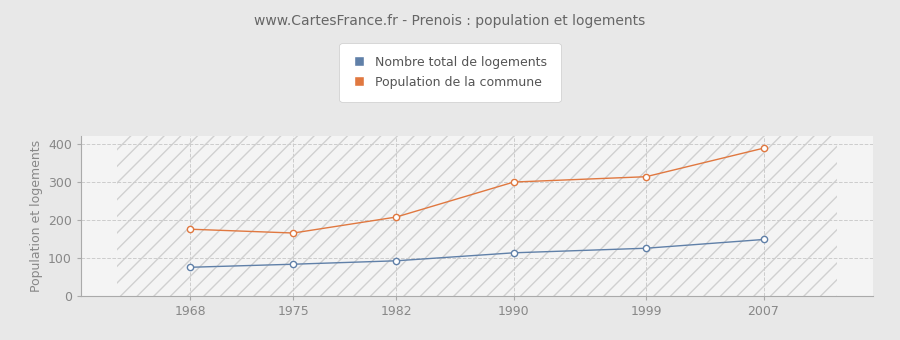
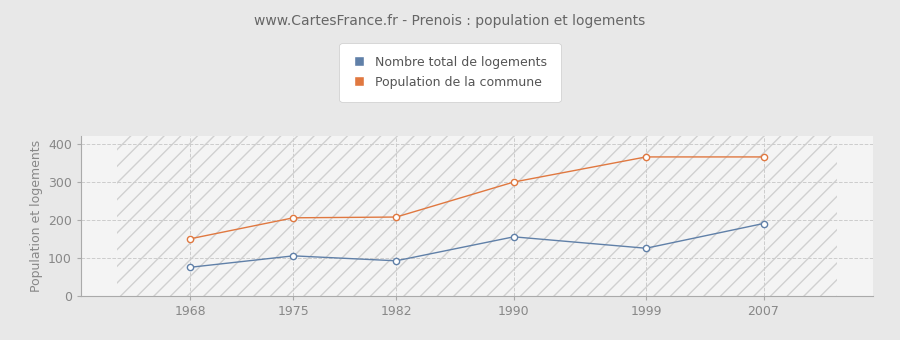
Population de la commune/1968: 175 -> 150
Nombre total de logements/1975: 83 -> 105
Population de la commune/1975: 165 -> 205
Nombre total de logements/1990: 113 -> 155
Population de la commune/1999: 313 -> 365
Nombre total de logements/2007: 148 -> 190
Population de la commune/2007: 388 -> 365
